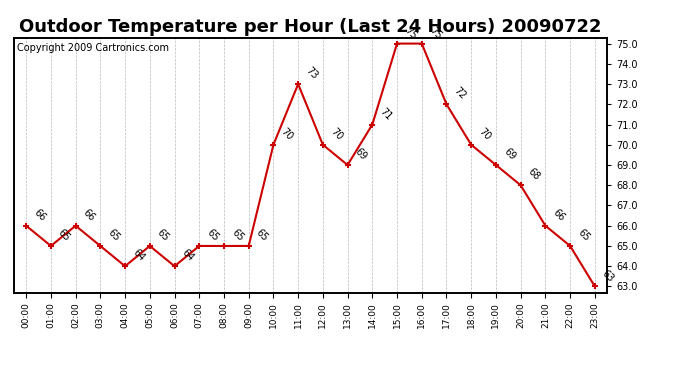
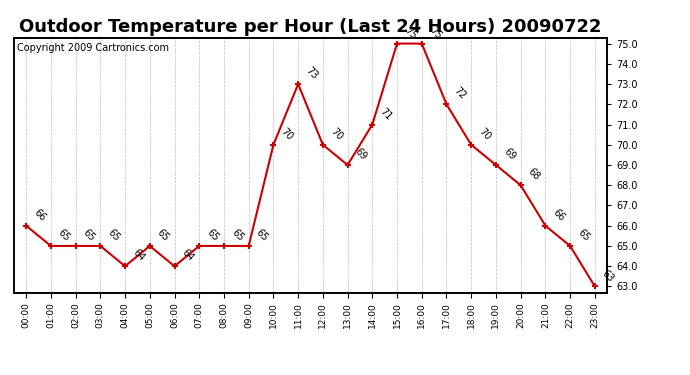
02:00: 66 -> 65
